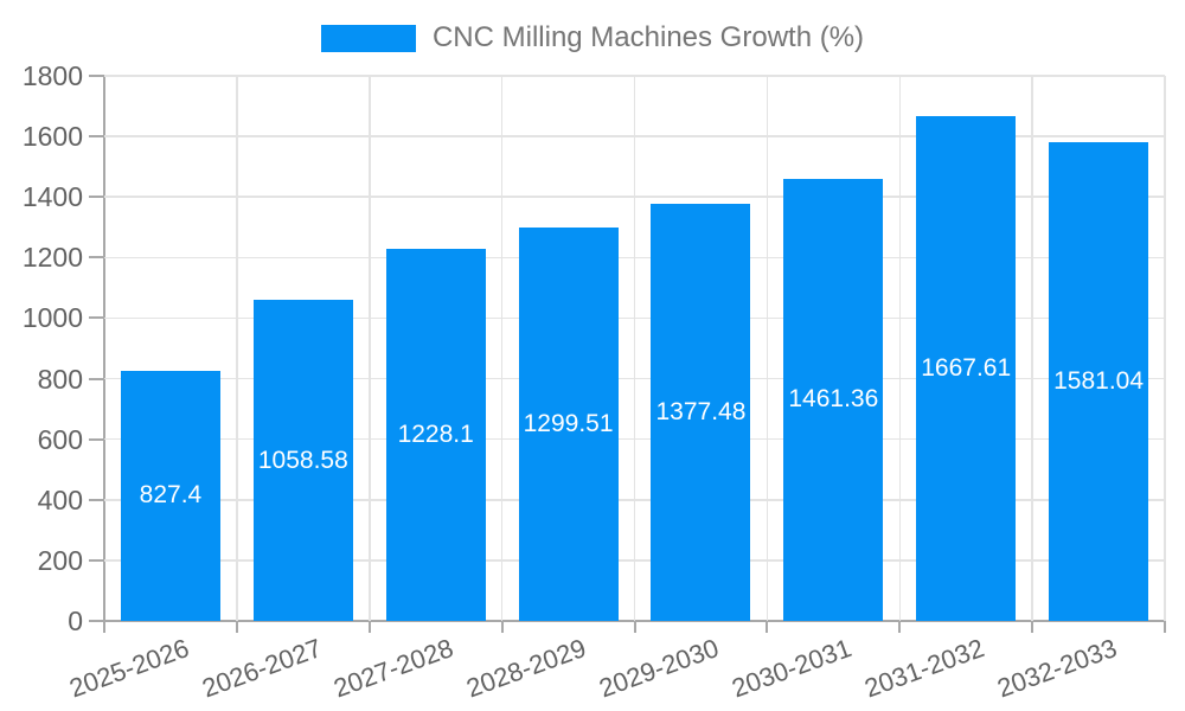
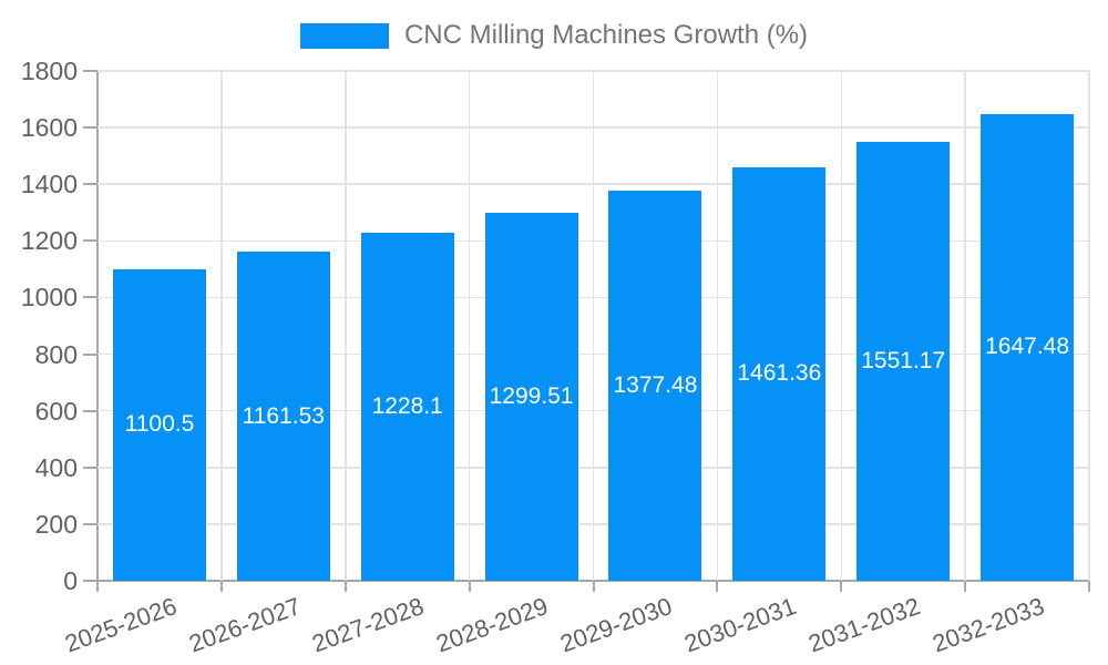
2025-2026: 827.4 -> 1100.5
2026-2027: 1058.58 -> 1161.53
2031-2032: 1667.61 -> 1551.17
2032-2033: 1581.04 -> 1647.48
